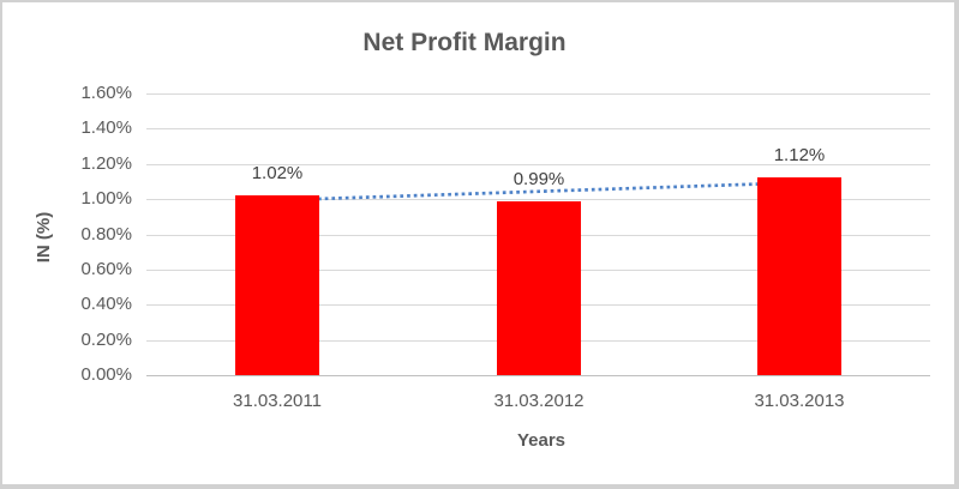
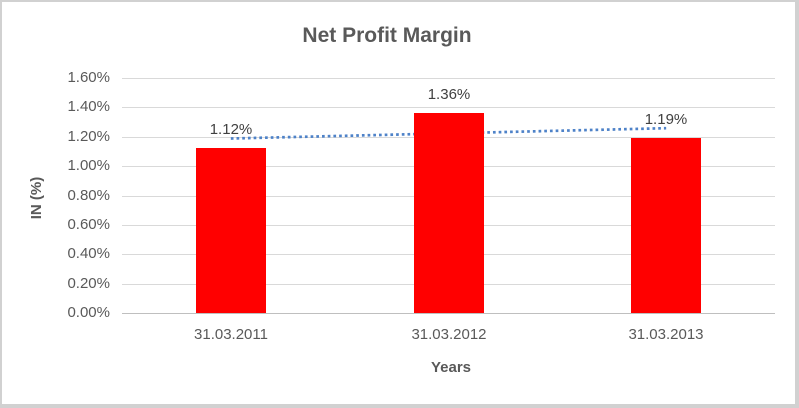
31.03.2011: 1.02% -> 1.12%
31.03.2012: 0.99% -> 1.36%
31.03.2013: 1.12% -> 1.19%
